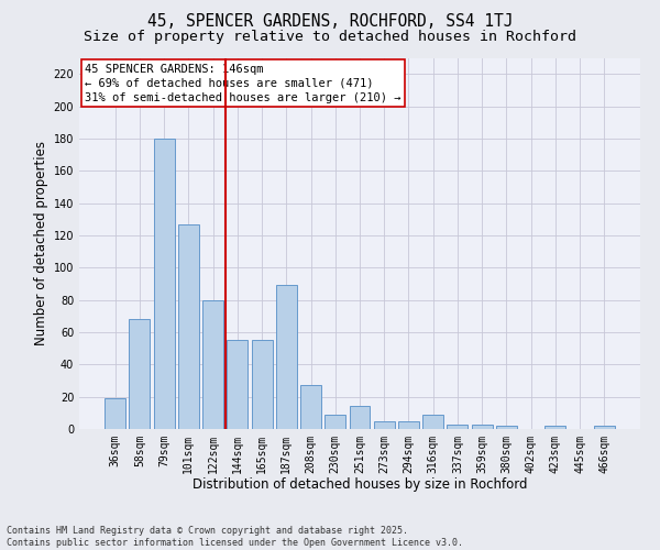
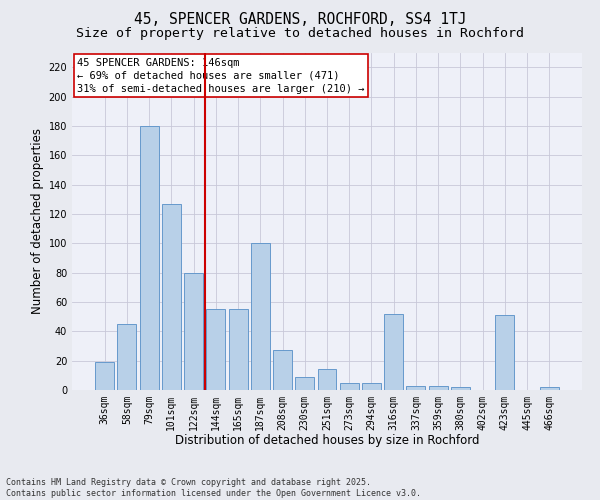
58sqm: 68 -> 45
187sqm: 89 -> 100
316sqm: 9 -> 52
423sqm: 2 -> 51
